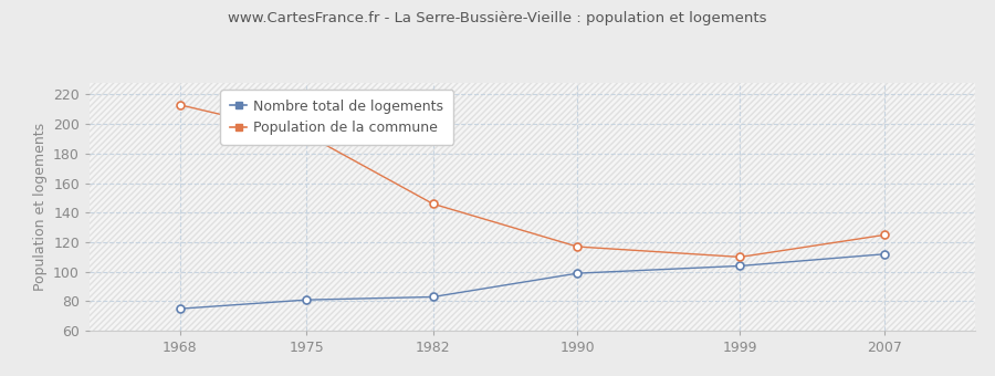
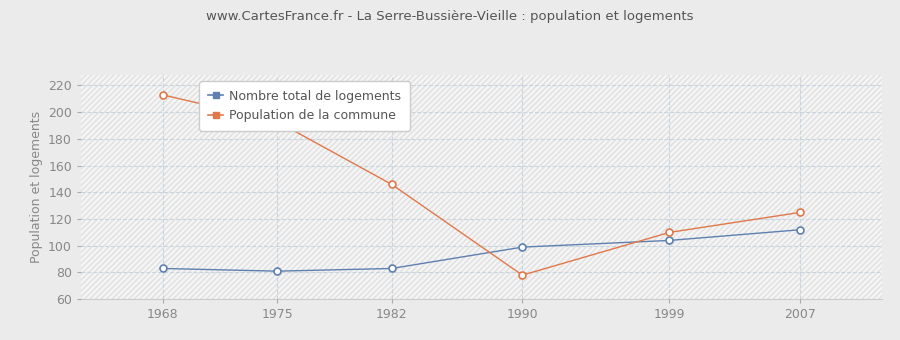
Nombre total de logements/1968: 75 -> 83
Population de la commune/1990: 117 -> 78
